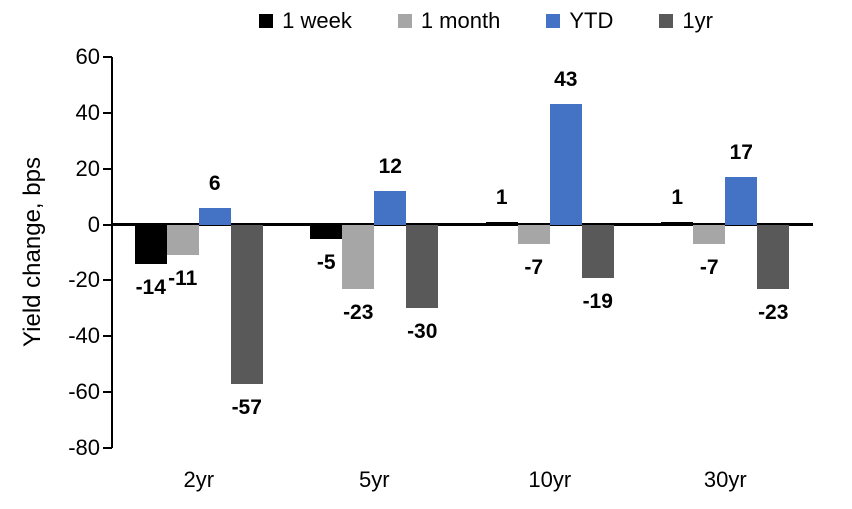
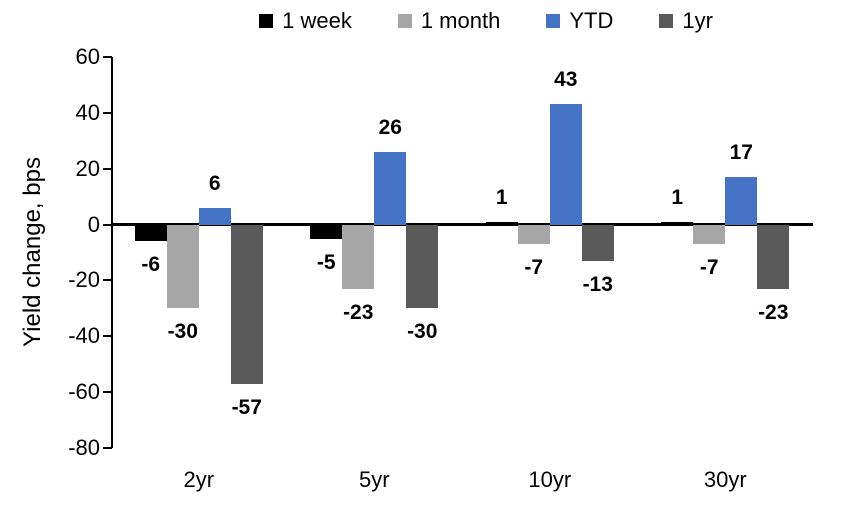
1 week/2yr: -14 -> -6
1 month/2yr: -11 -> -30
YTD/5yr: 12 -> 26
1yr/10yr: -19 -> -13
